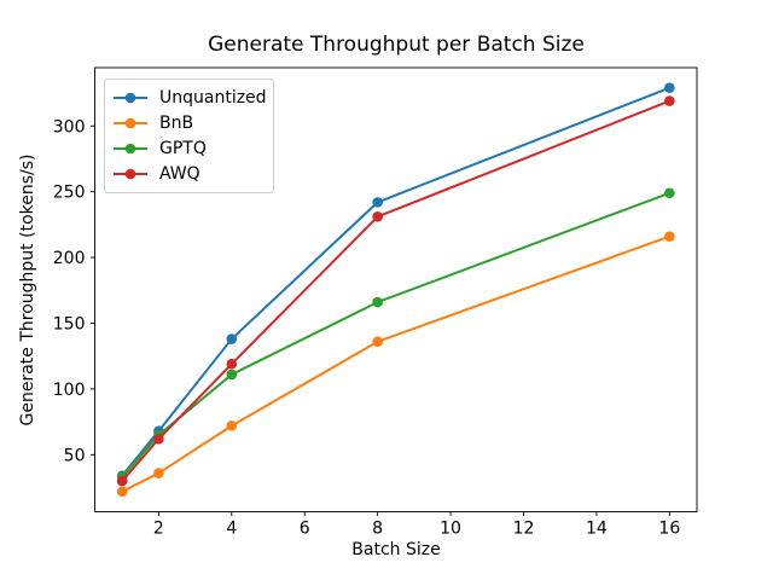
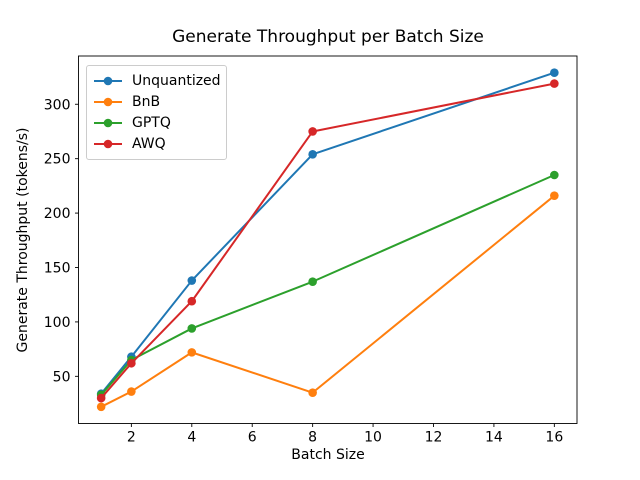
GPTQ/4: 111 -> 94
Unquantized/8: 242 -> 254
BnB/8: 136 -> 35
GPTQ/8: 166 -> 137
AWQ/8: 231 -> 275
GPTQ/16: 249 -> 235
